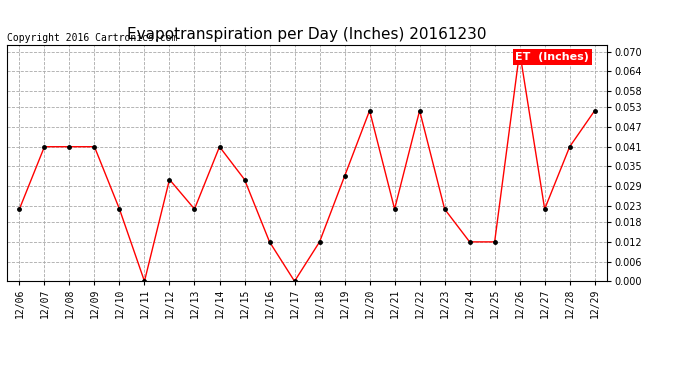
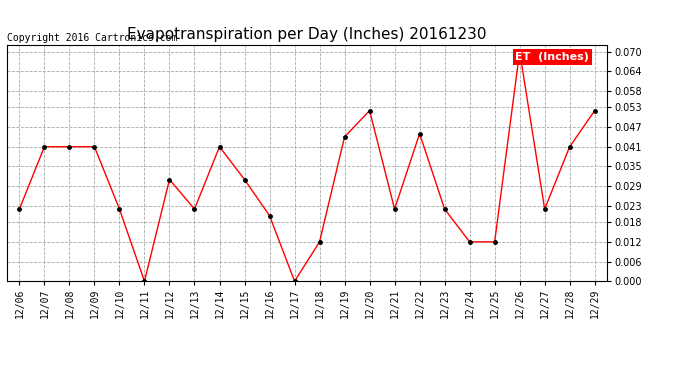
12/16: 0.012 -> 0.020
12/19: 0.032 -> 0.044
12/22: 0.052 -> 0.045
